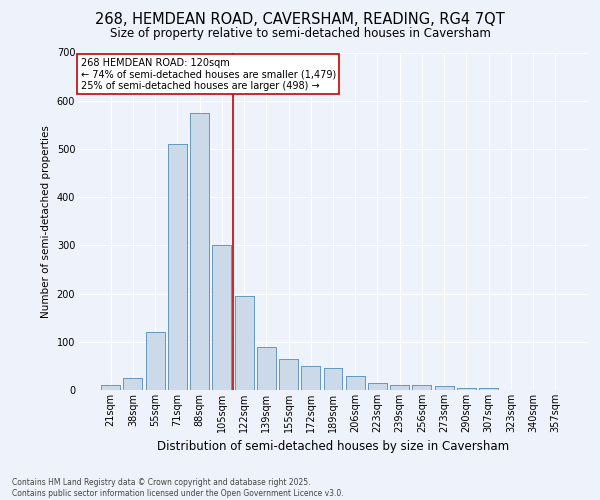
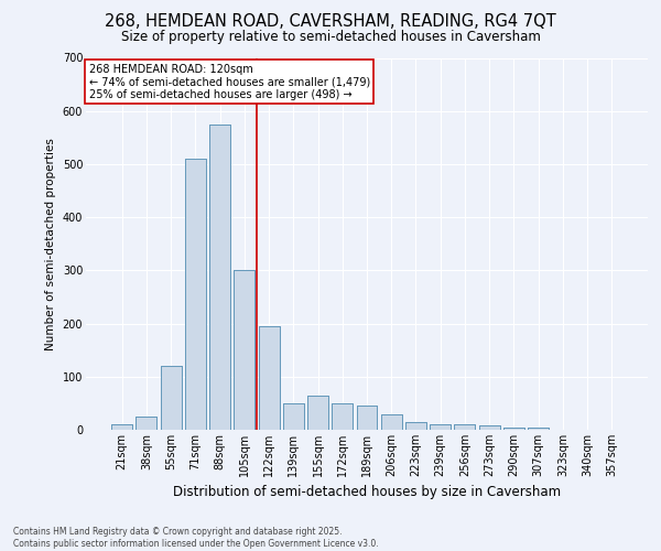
139sqm: 90 -> 50
